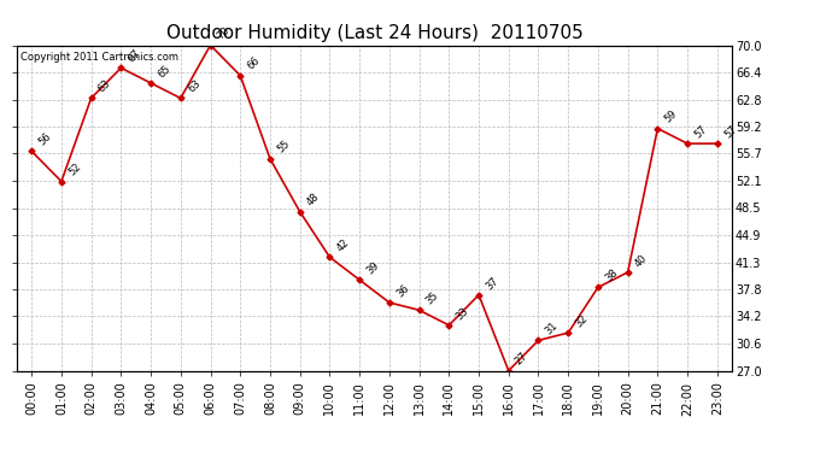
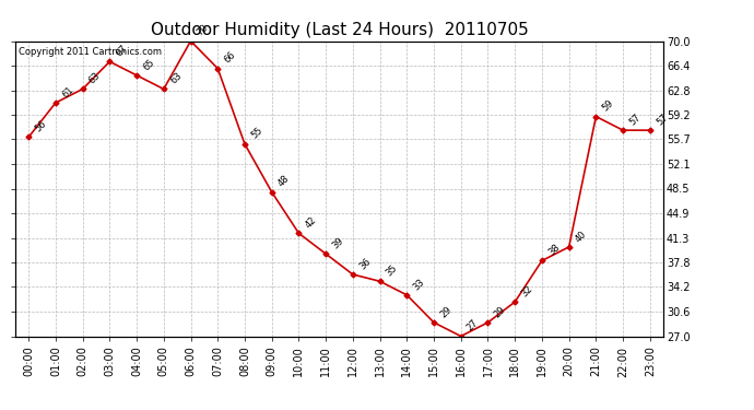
01:00: 52 -> 61
15:00: 37 -> 29
17:00: 31 -> 29
